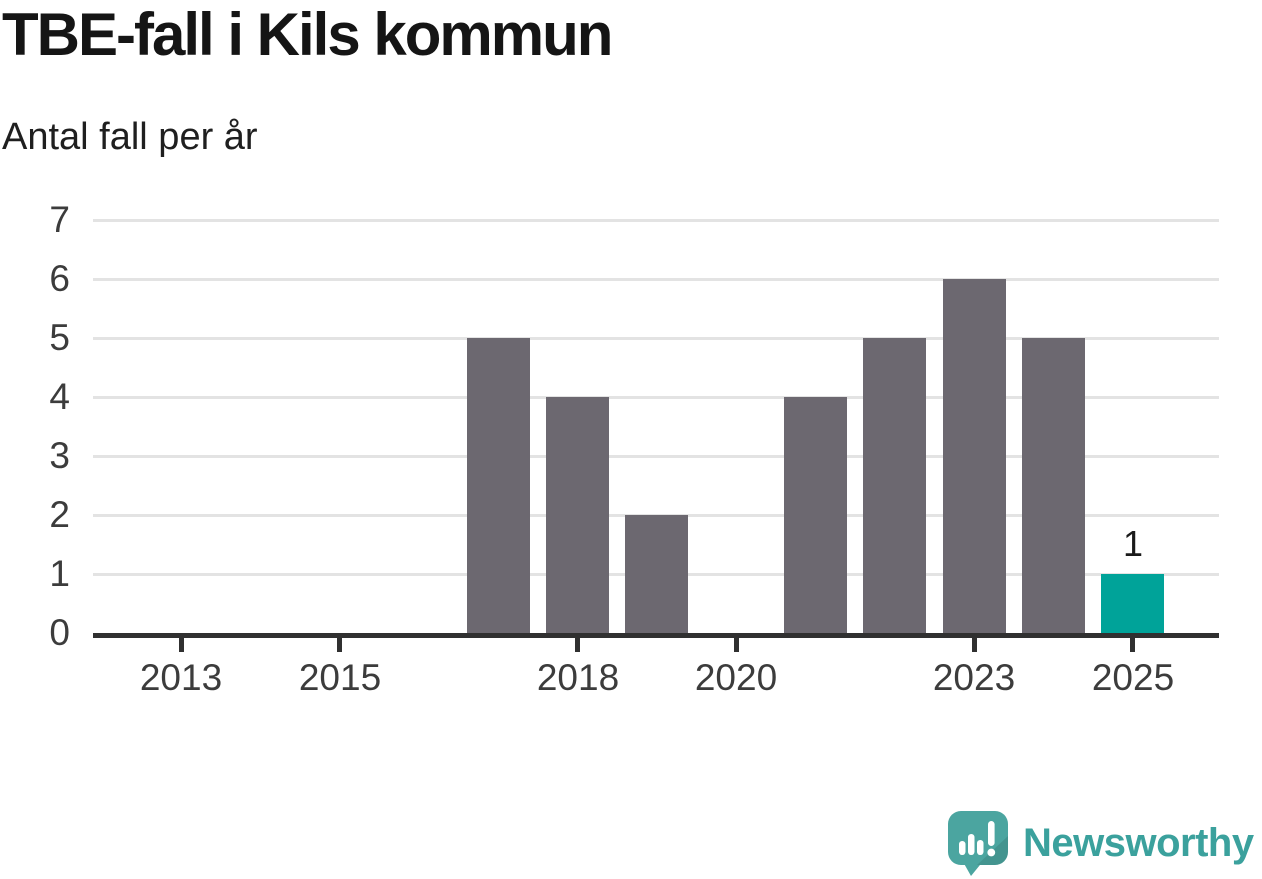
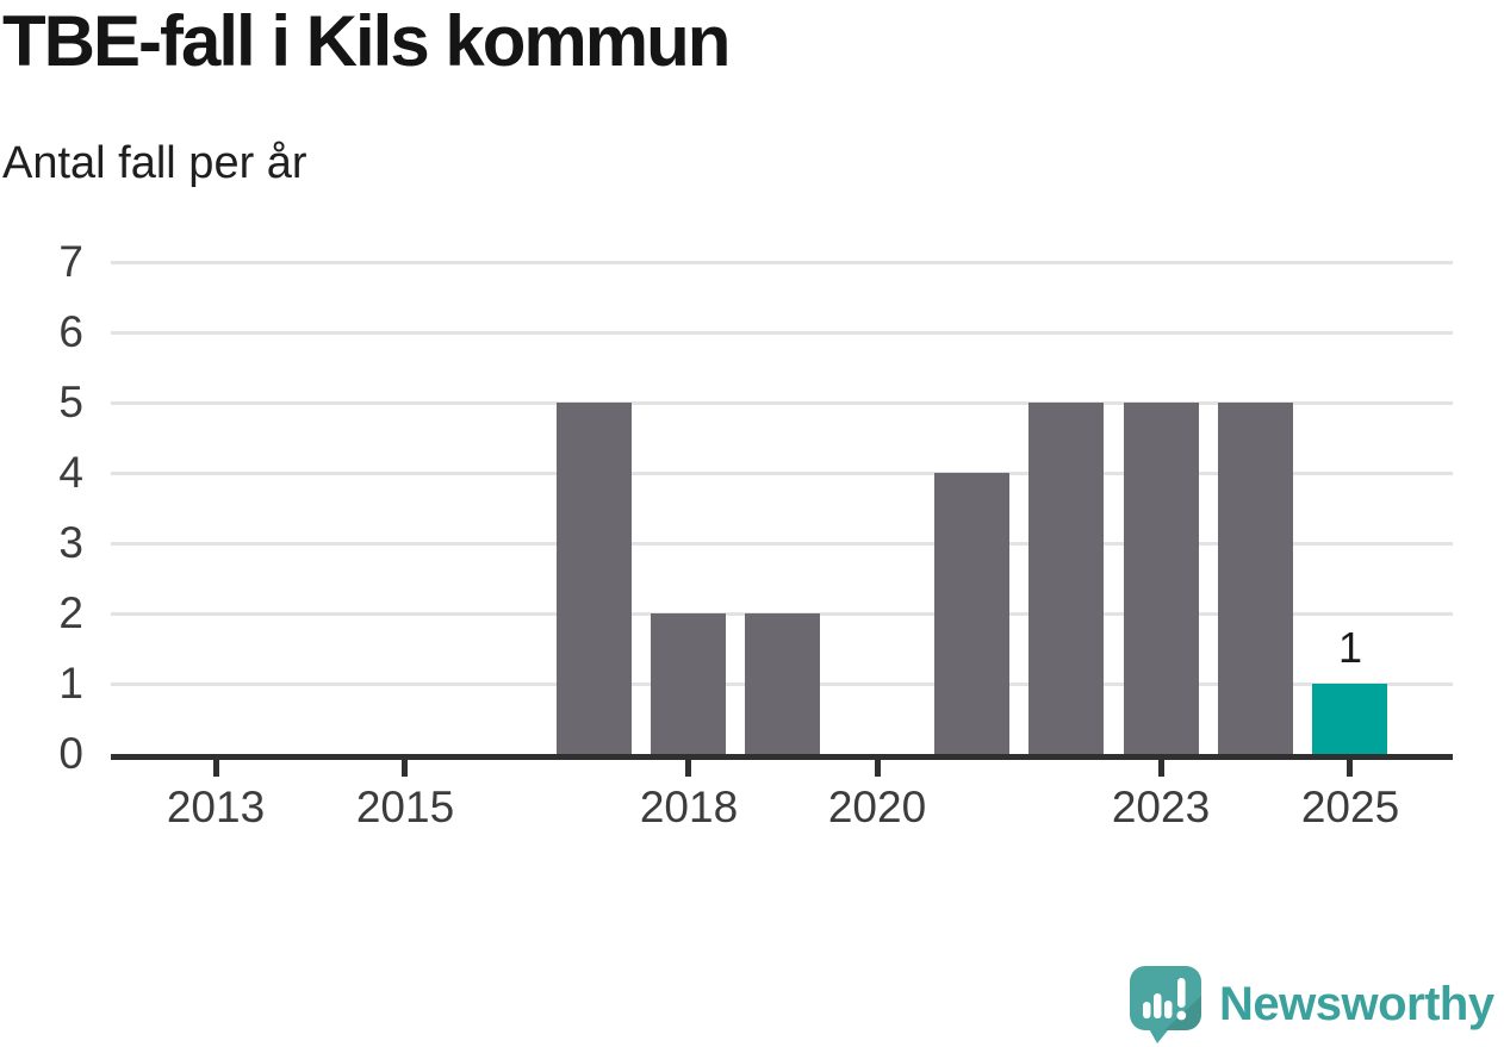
2018: 4 -> 2
2023: 6 -> 5
